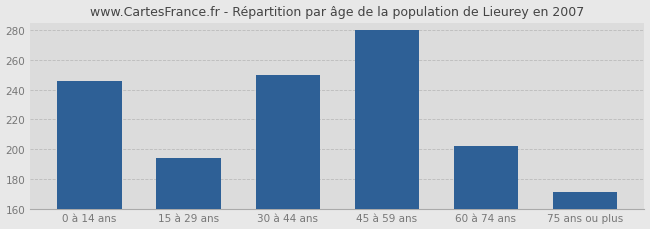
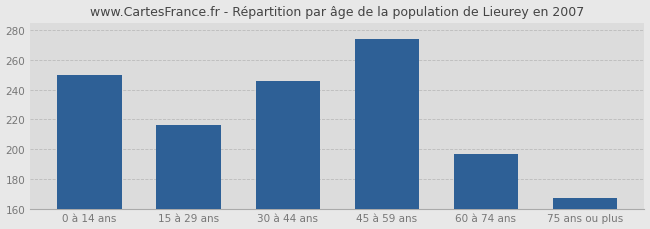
0 à 14 ans: 246 -> 250
15 à 29 ans: 194 -> 216
30 à 44 ans: 250 -> 246
45 à 59 ans: 280 -> 274
60 à 74 ans: 202 -> 197
75 ans ou plus: 171 -> 167
